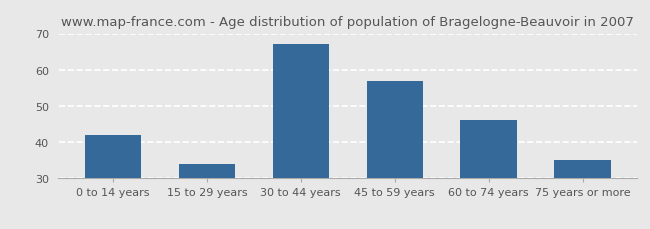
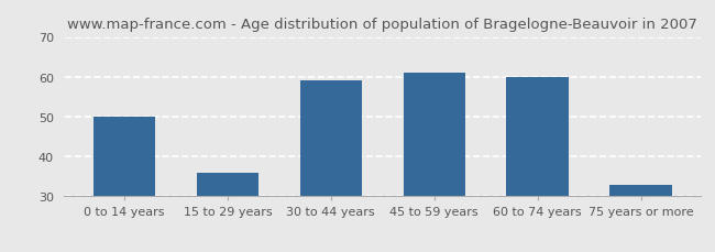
0 to 14 years: 42 -> 50
15 to 29 years: 34 -> 36
30 to 44 years: 67 -> 59
45 to 59 years: 57 -> 61
60 to 74 years: 46 -> 60
75 years or more: 35 -> 33
